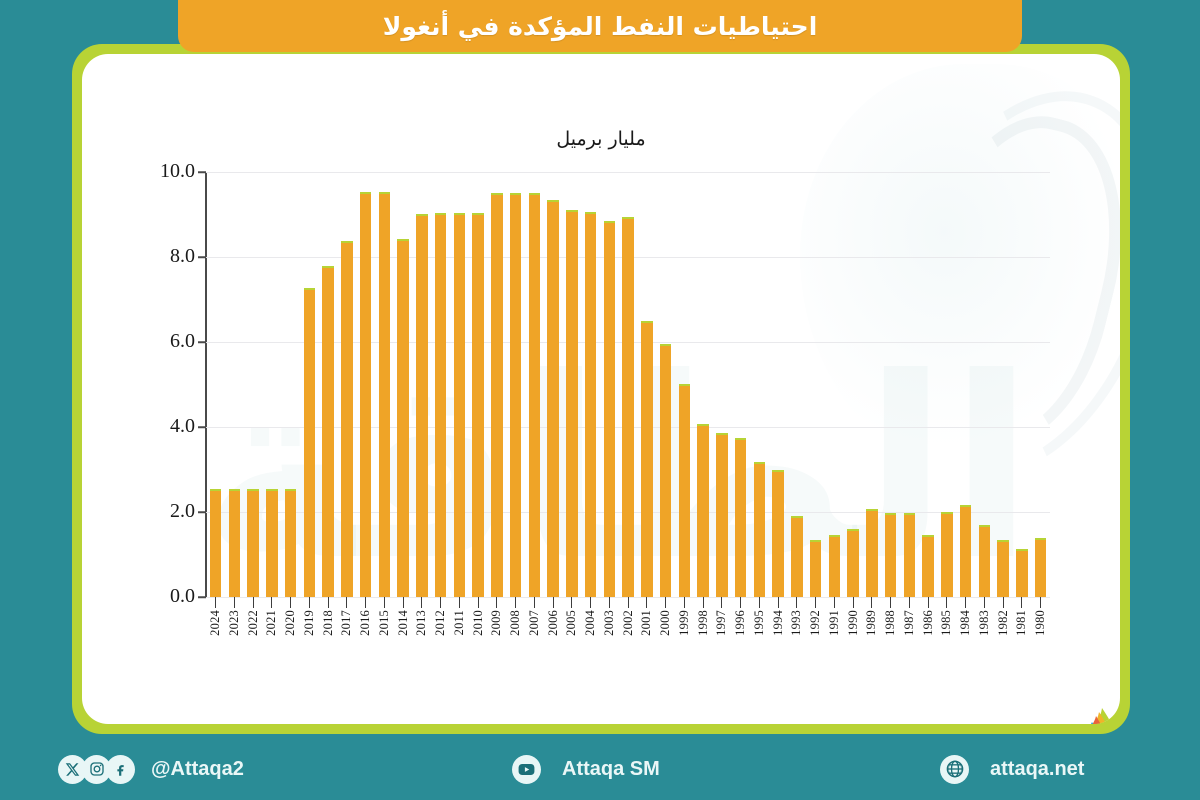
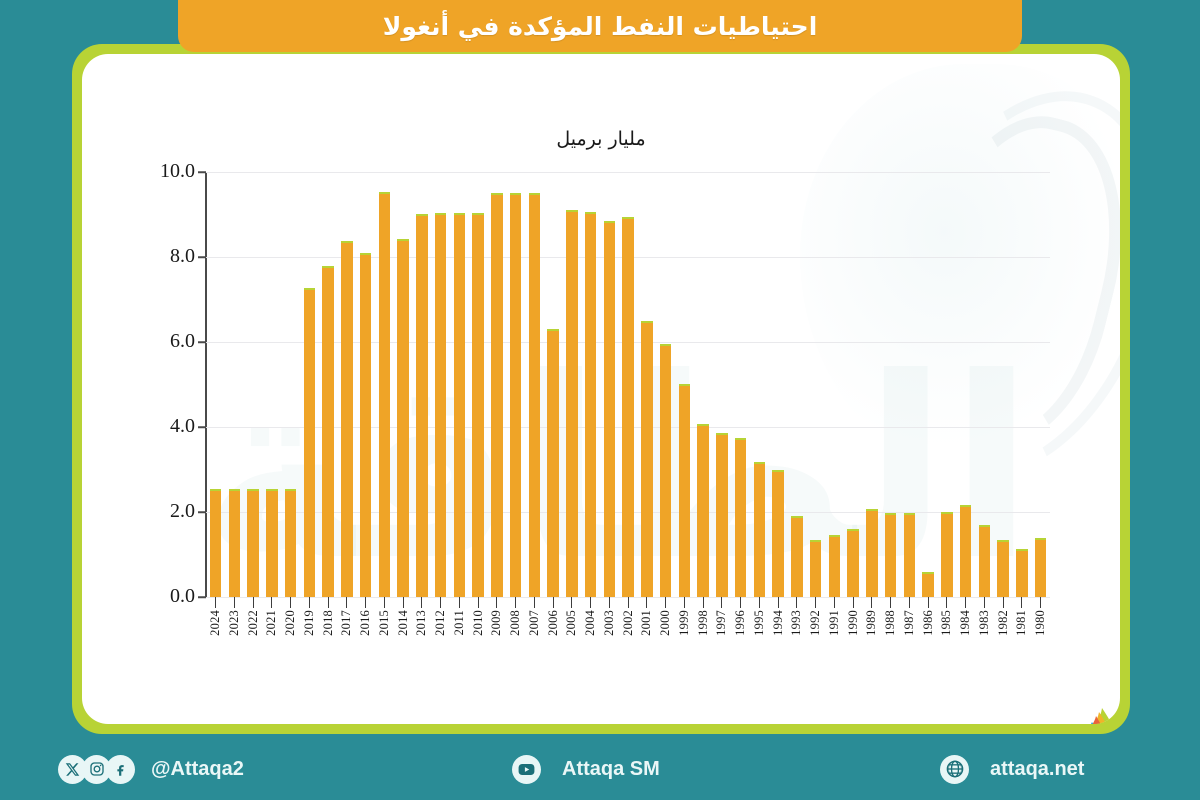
1986: 1.4 -> 0.6
2006: 9.3 -> 6.3
2016: 9.5 -> 8.1
